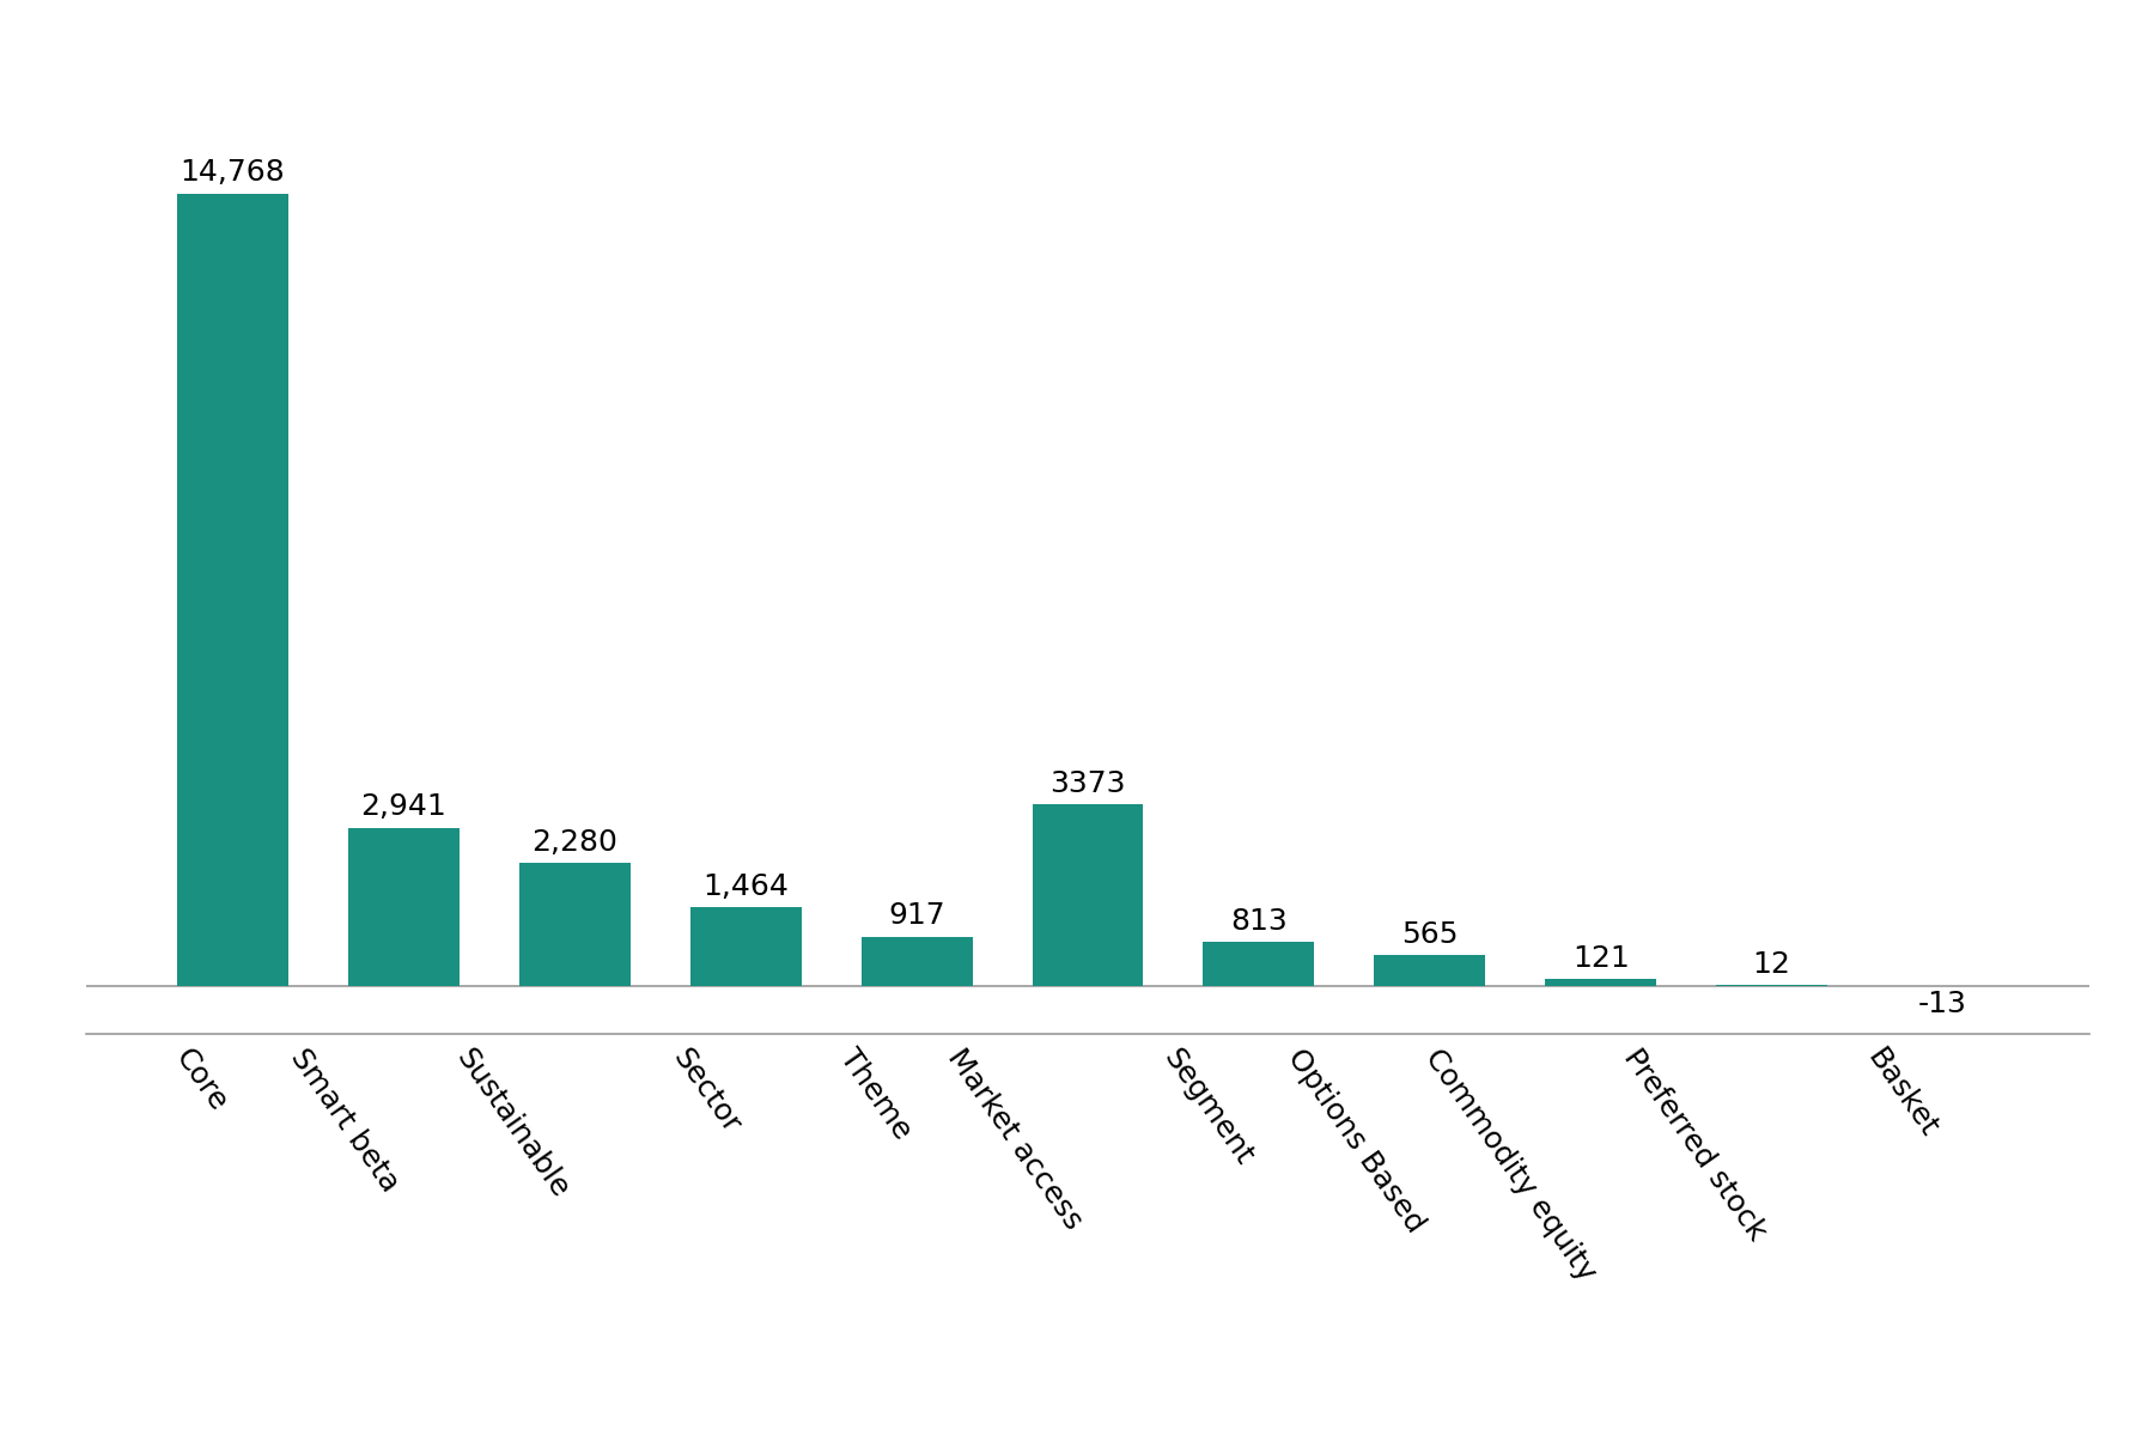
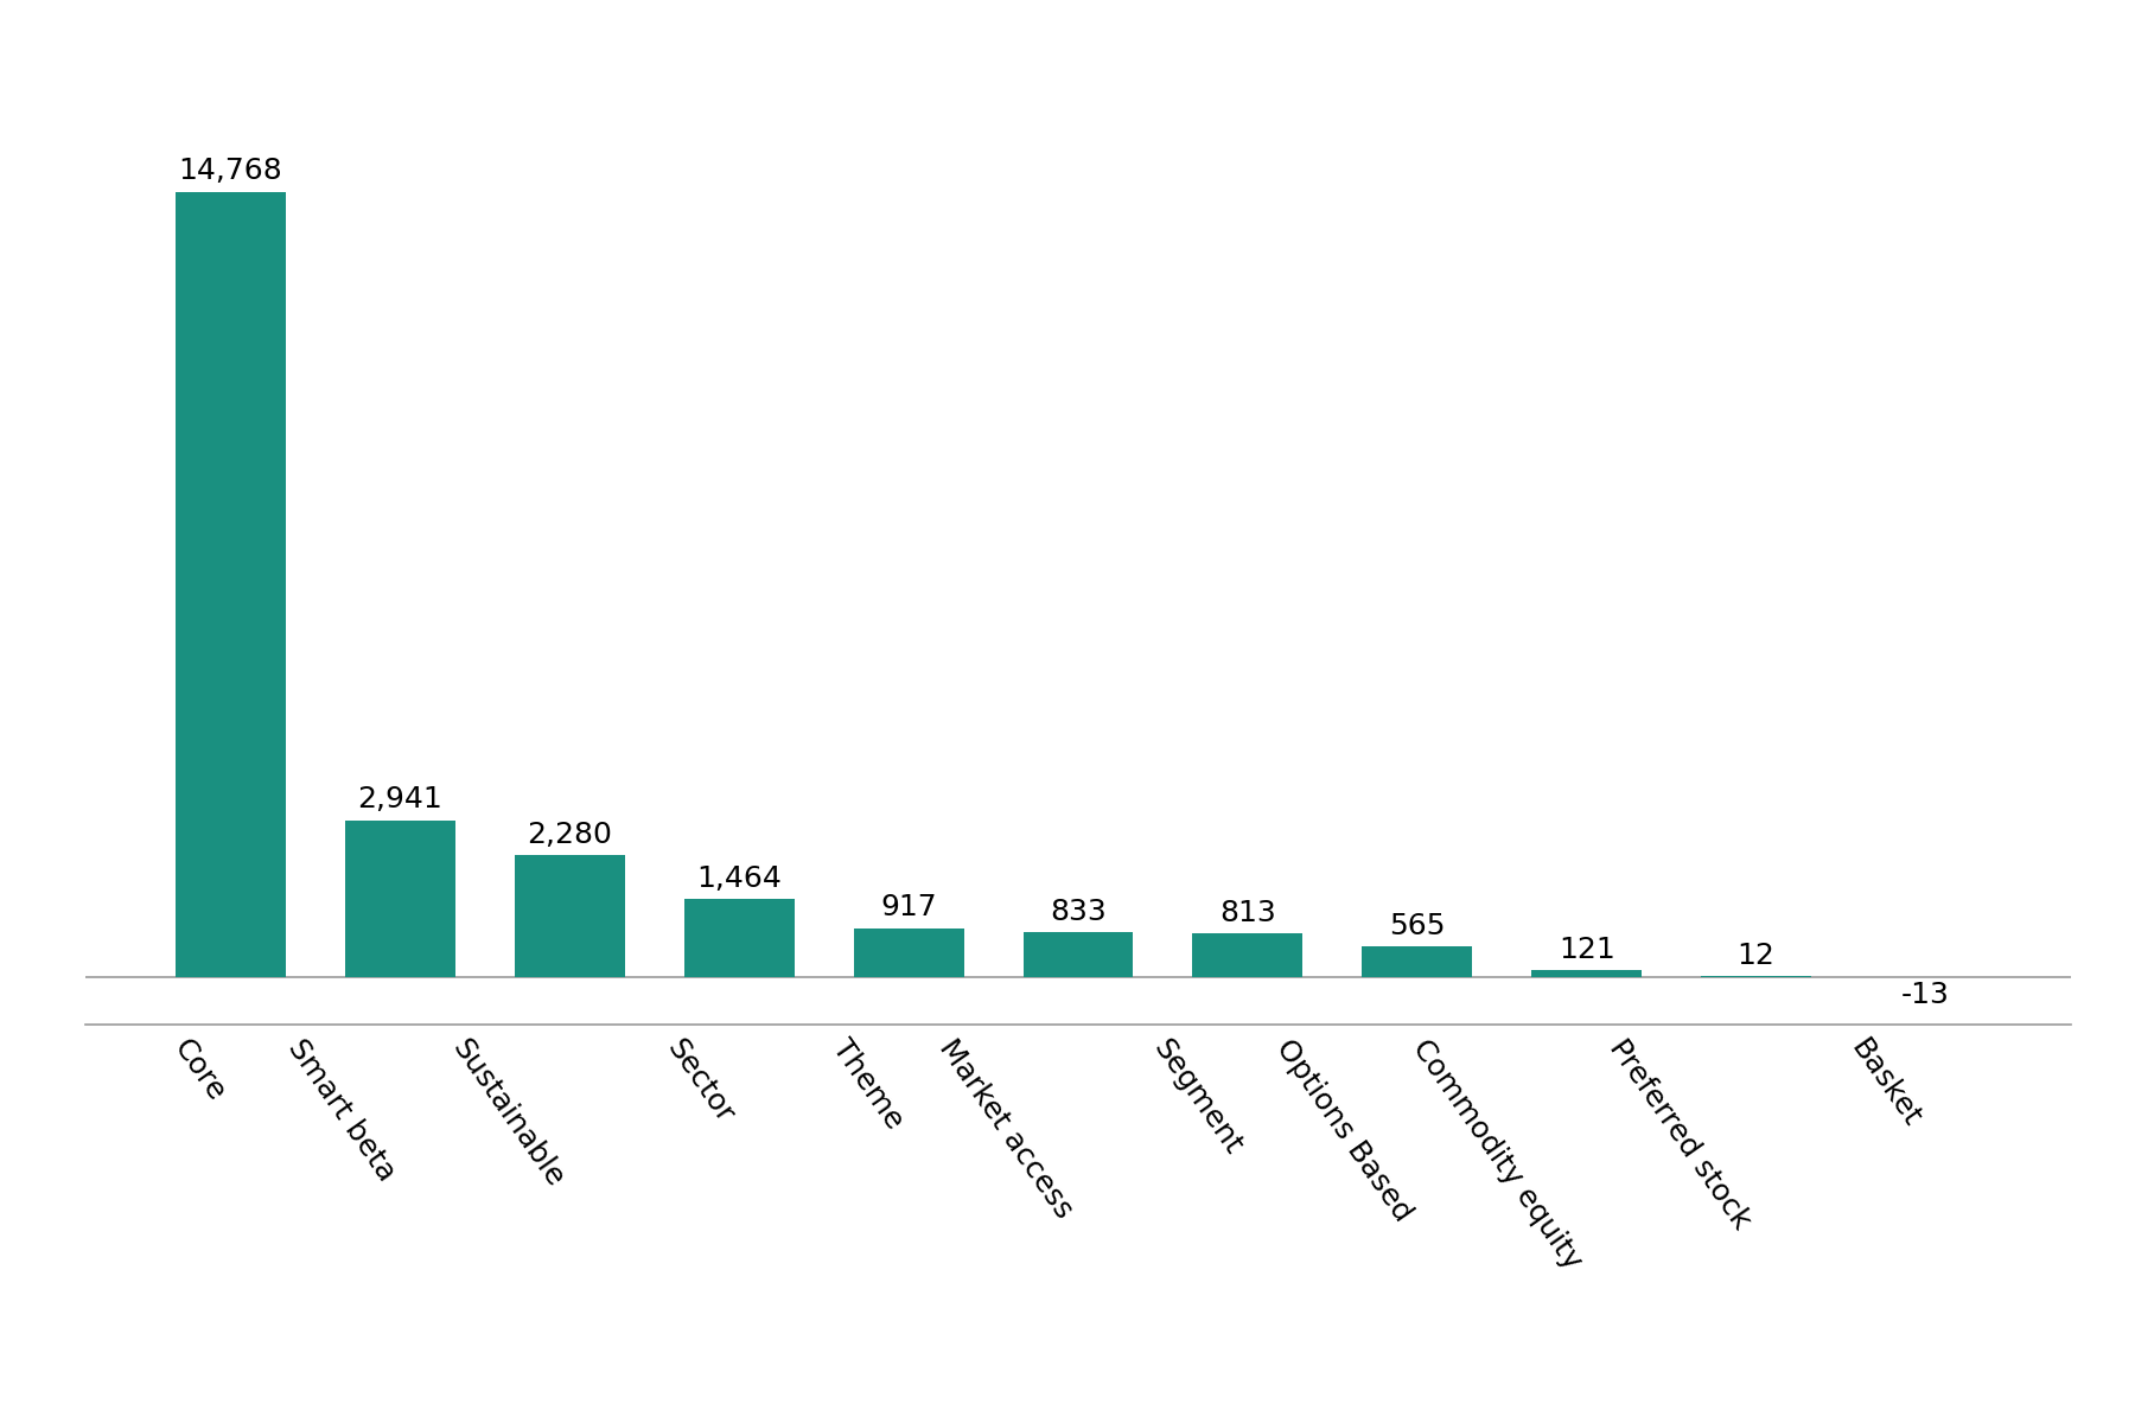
Market access: 3373 -> 833
